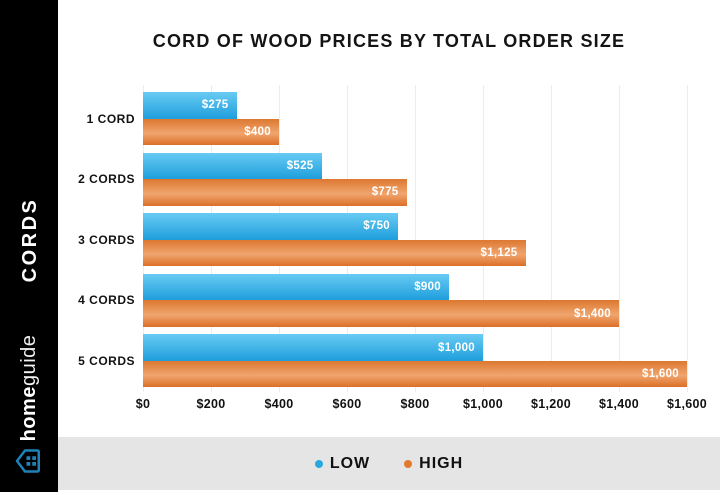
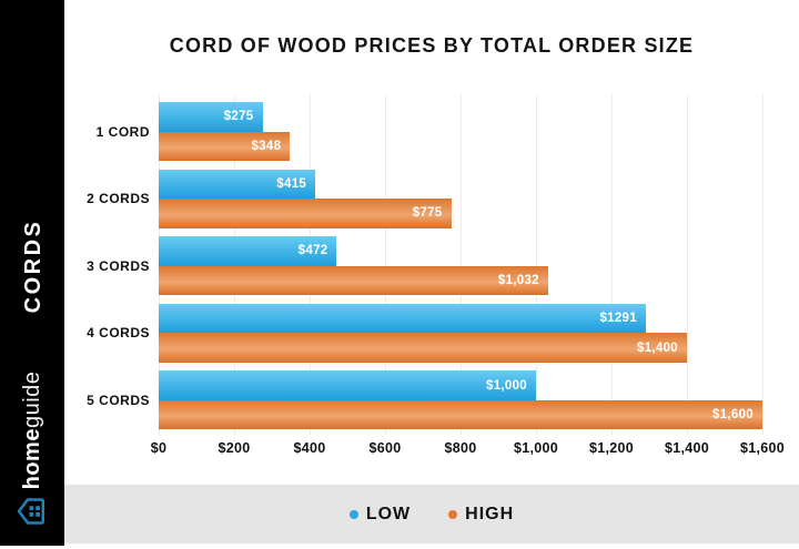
HIGH/1 CORD: $400 -> $348
LOW/2 CORDS: $525 -> $415
LOW/3 CORDS: $750 -> $472
HIGH/3 CORDS: $1,125 -> $1,032
LOW/4 CORDS: $900 -> $1291
